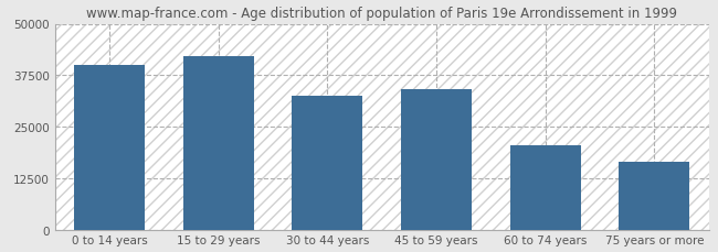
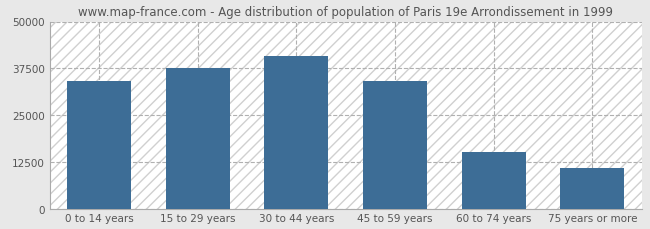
0 to 14 years: 40000 -> 34200
15 to 29 years: 42000 -> 37500
30 to 44 years: 32500 -> 40800
60 to 74 years: 20500 -> 15000
75 years or more: 16500 -> 10800
